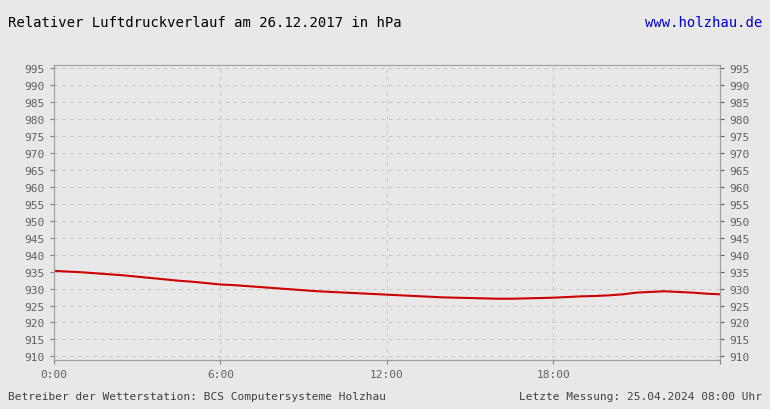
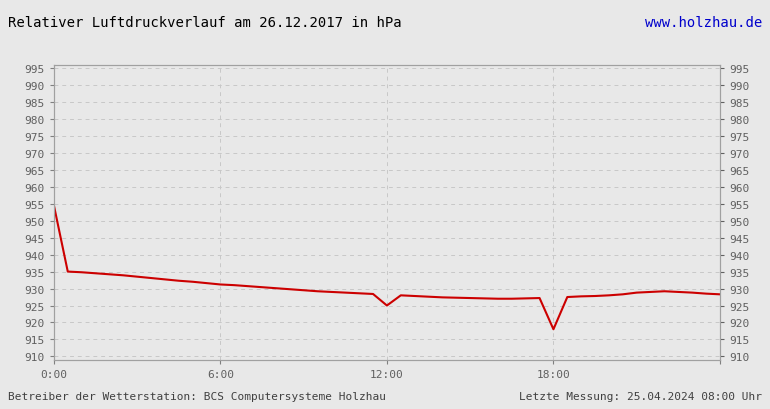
0:00: 935.2 -> 954.5
12:00: 928.2 -> 925.0
18:00: 927.3 -> 918.0
